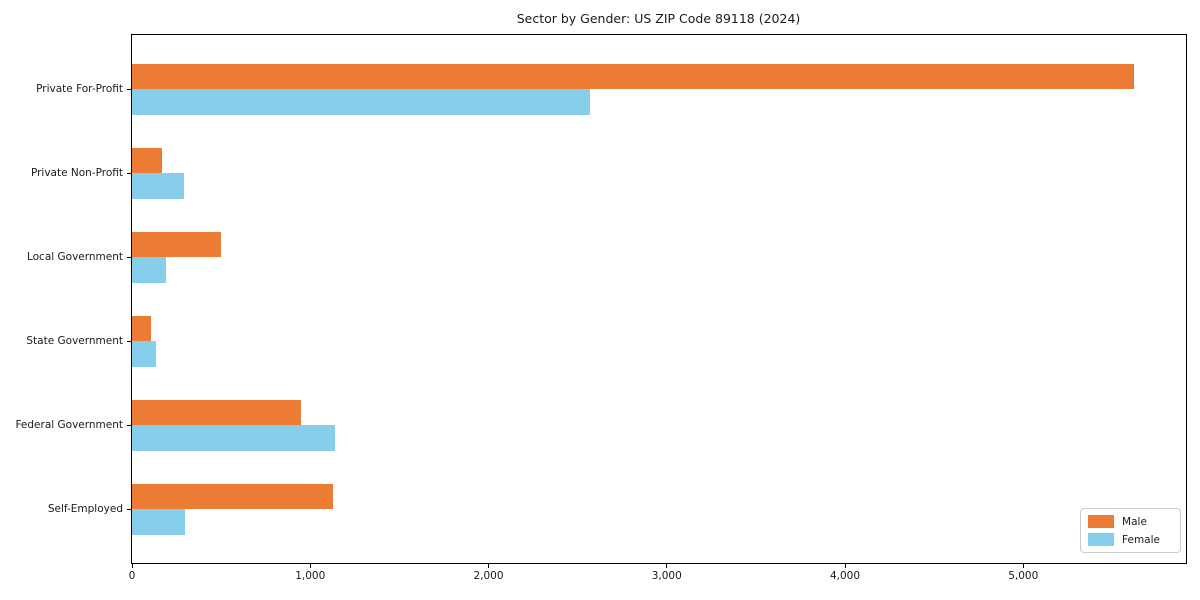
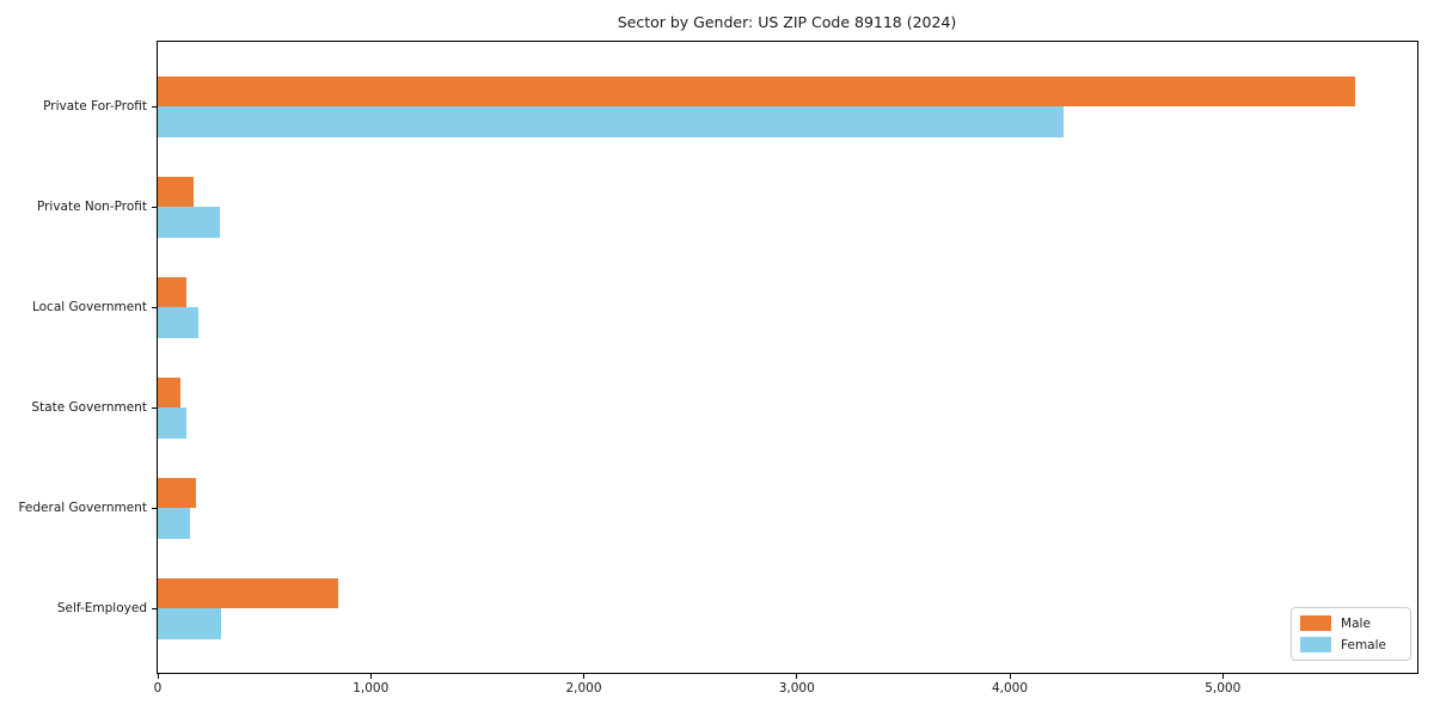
Female/Private For-Profit: 2570 -> 4250
Male/Local Government: 500 -> 140
Male/Federal Government: 950 -> 180
Female/Federal Government: 1140 -> 150
Male/Self-Employed: 1130 -> 850
